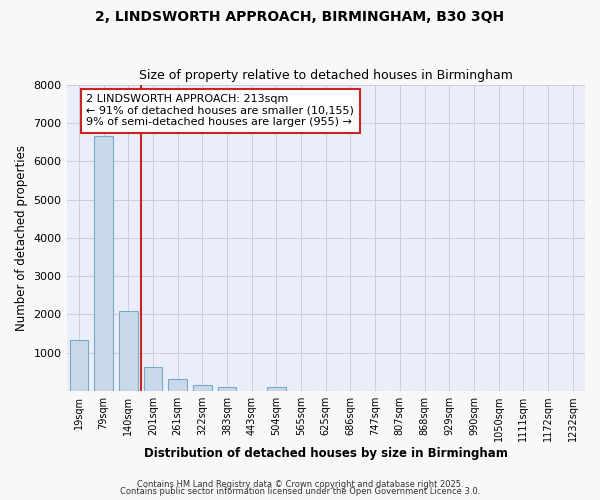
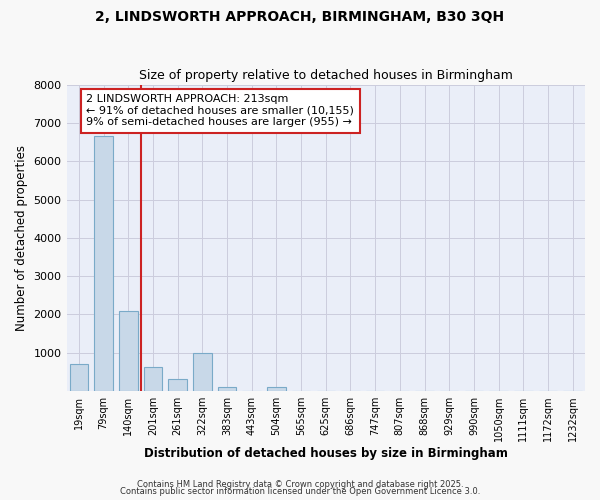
19sqm: 1340 -> 700
322sqm: 160 -> 1000
